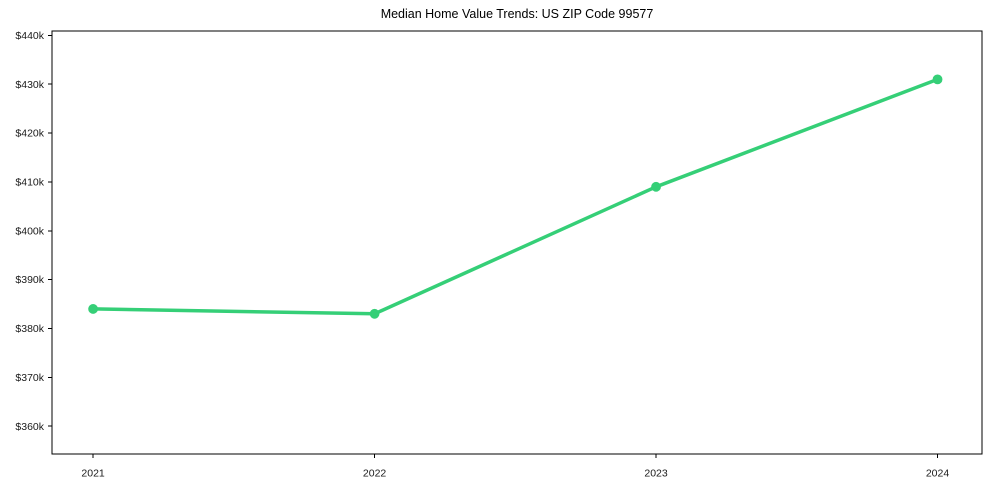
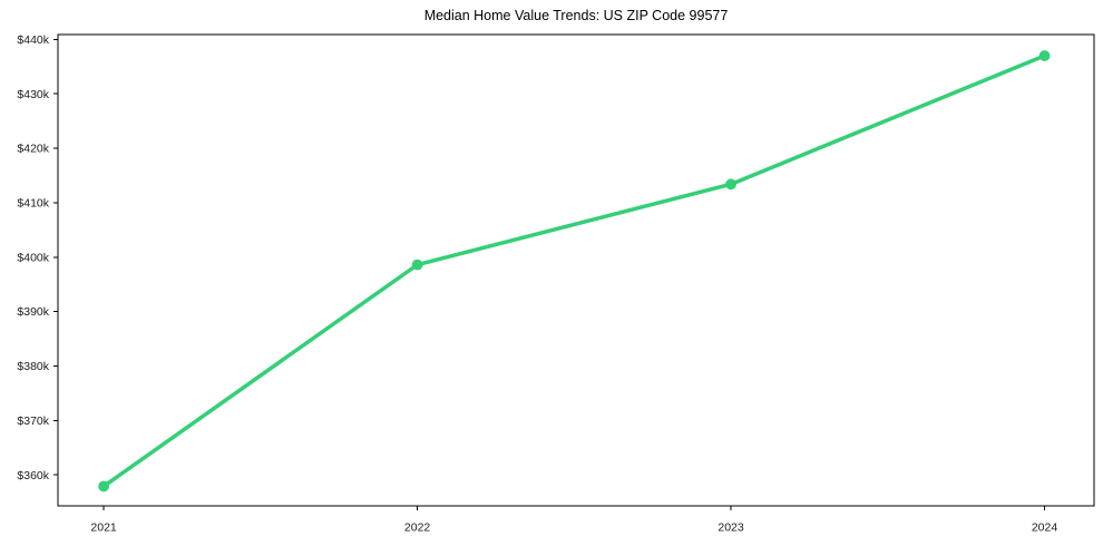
2021: $384k -> $358k
2022: $383k -> $399k
2023: $409k -> $413k
2024: $431k -> $437k
